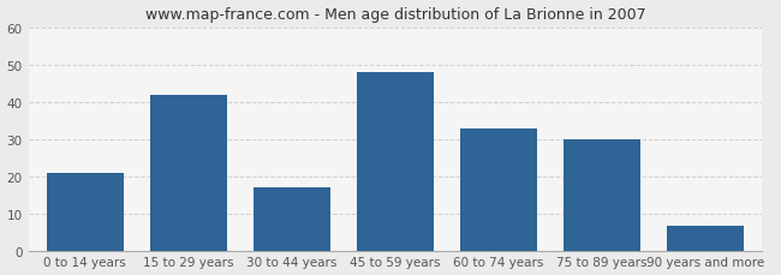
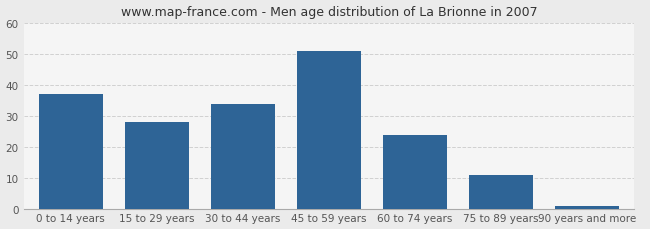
0 to 14 years: 21 -> 37
15 to 29 years: 42 -> 28
30 to 44 years: 17 -> 34
45 to 59 years: 48 -> 51
60 to 74 years: 33 -> 24
75 to 89 years: 30 -> 11
90 years and more: 7 -> 1
